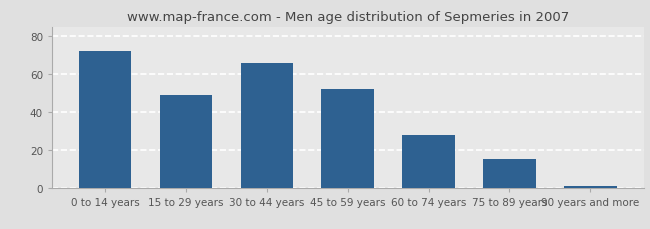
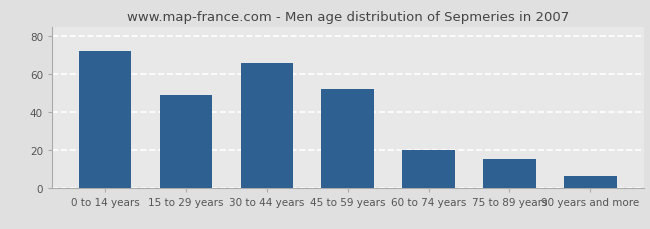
60 to 74 years: 28 -> 20
90 years and more: 1 -> 6
